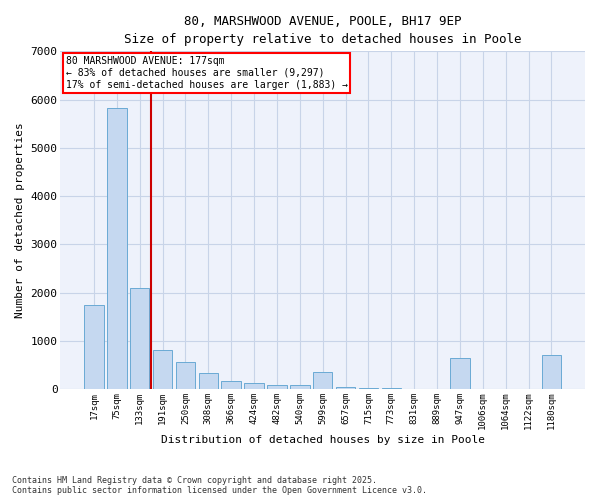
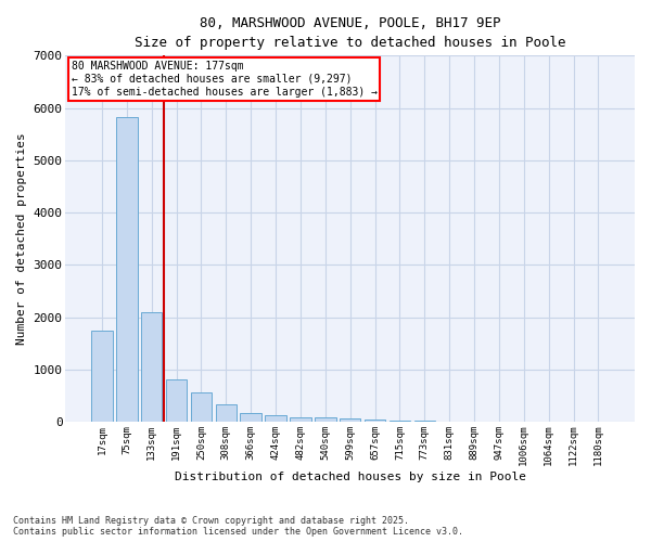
599sqm: 350 -> 60
947sqm: 650 -> 0
1180sqm: 700 -> 0
